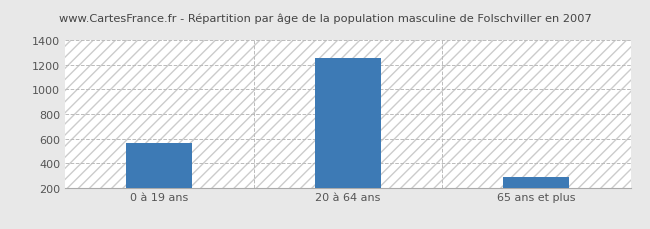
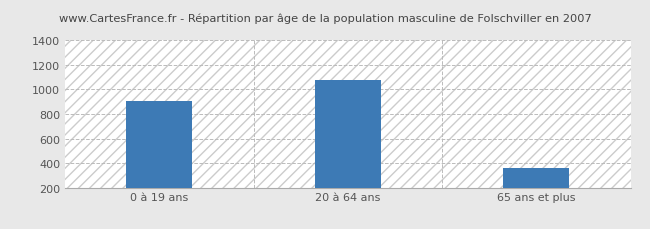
0 à 19 ans: 560 -> 910
20 à 64 ans: 1260 -> 1080
65 ans et plus: 290 -> 360
